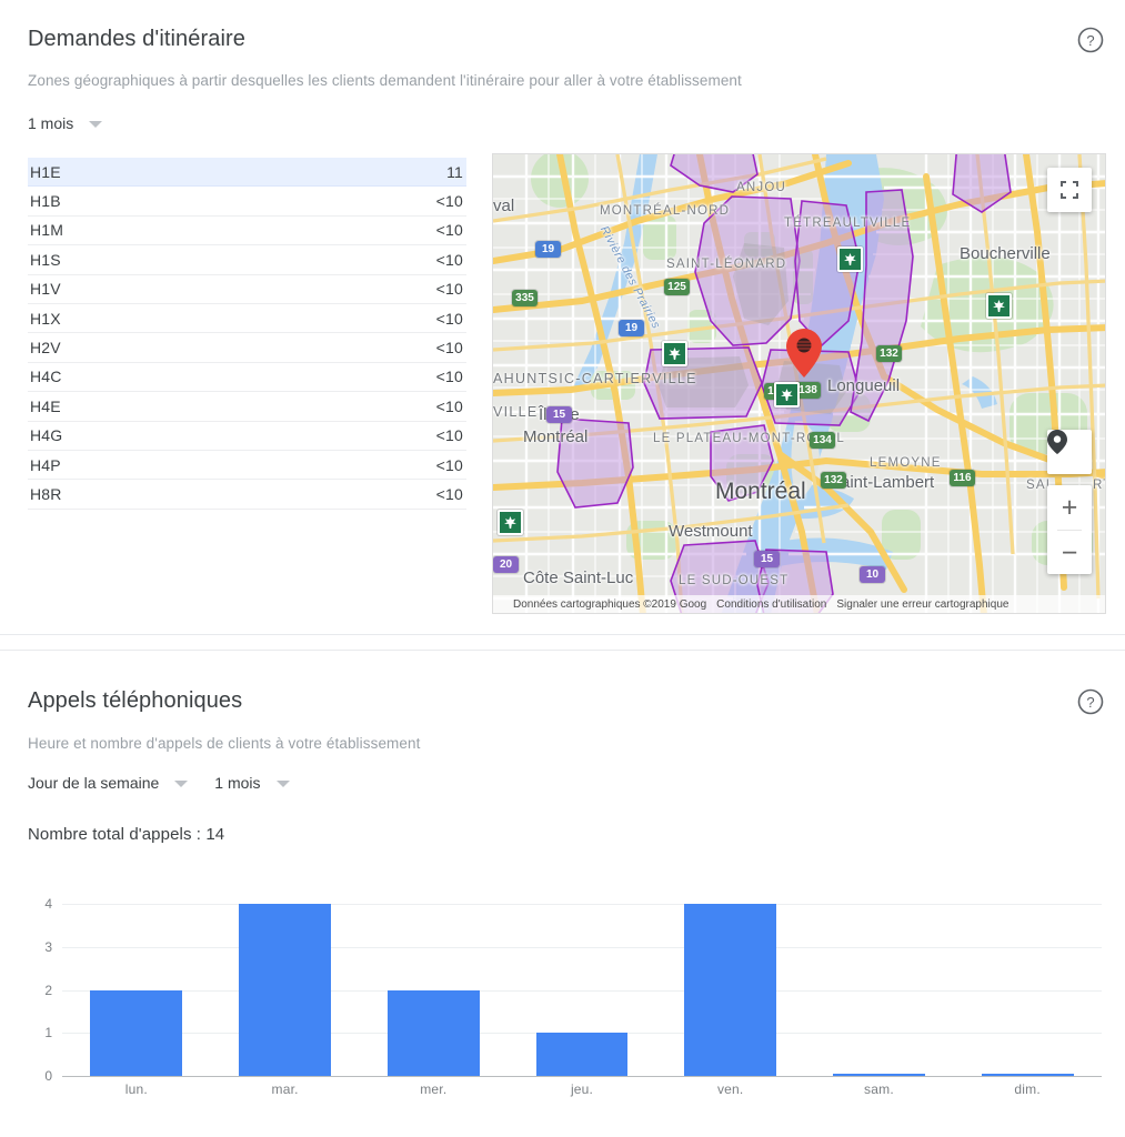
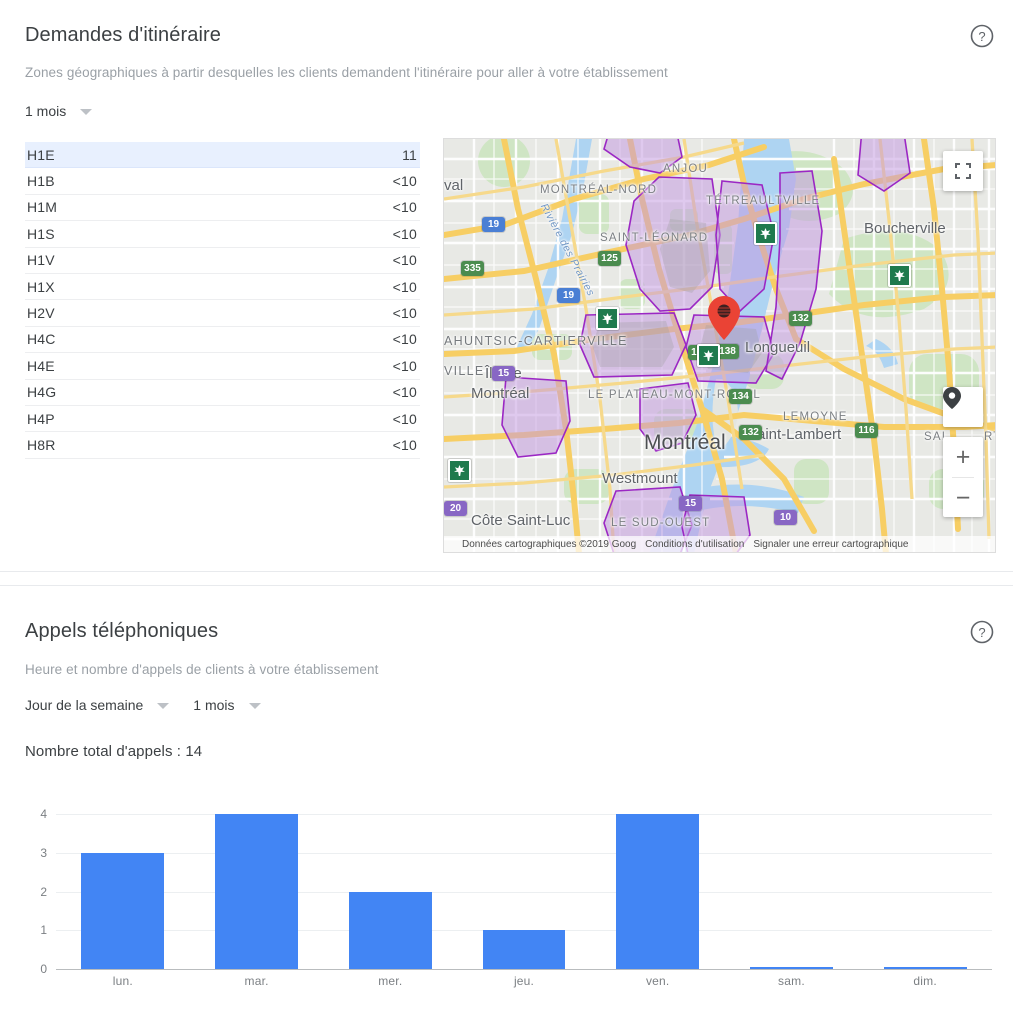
lun.: 2 -> 3
